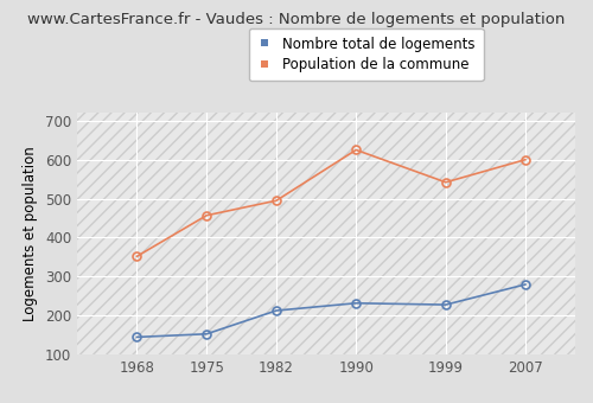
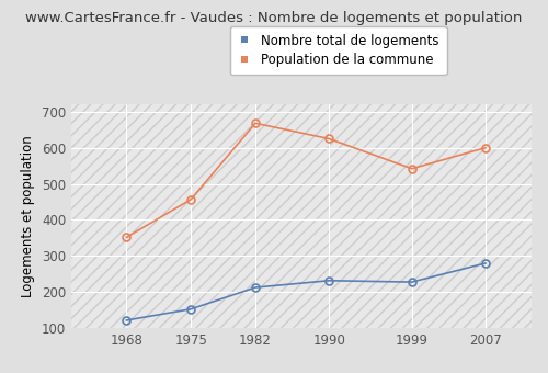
Nombre total de logements/1968: 145 -> 122
Population de la commune/1982: 495 -> 668
